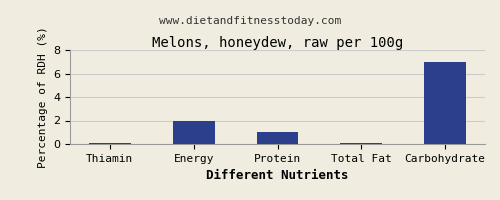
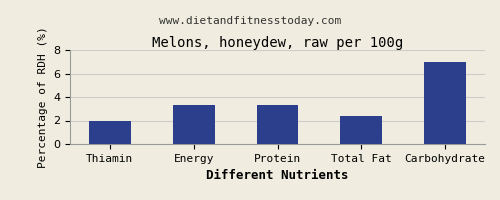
Thiamin: 0.1 -> 2.0
Energy: 2.0 -> 3.3
Protein: 1.0 -> 3.3
Total Fat: 0.1 -> 2.4
